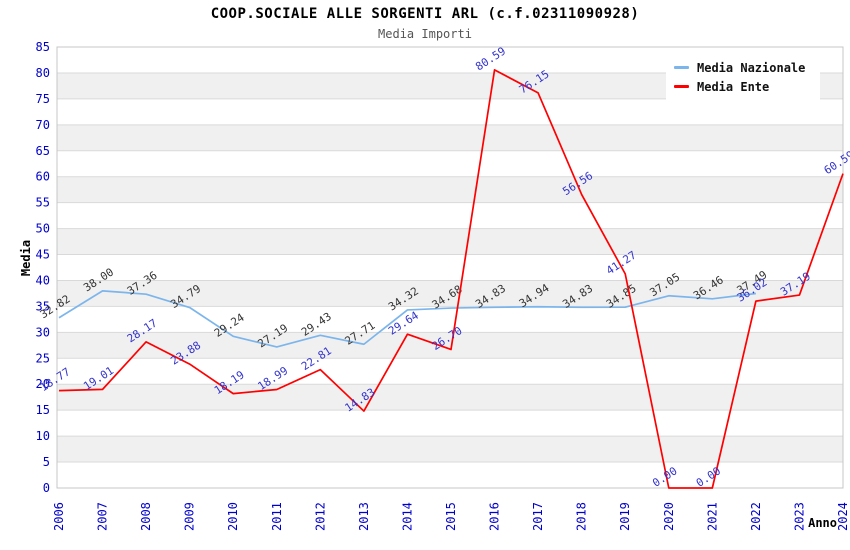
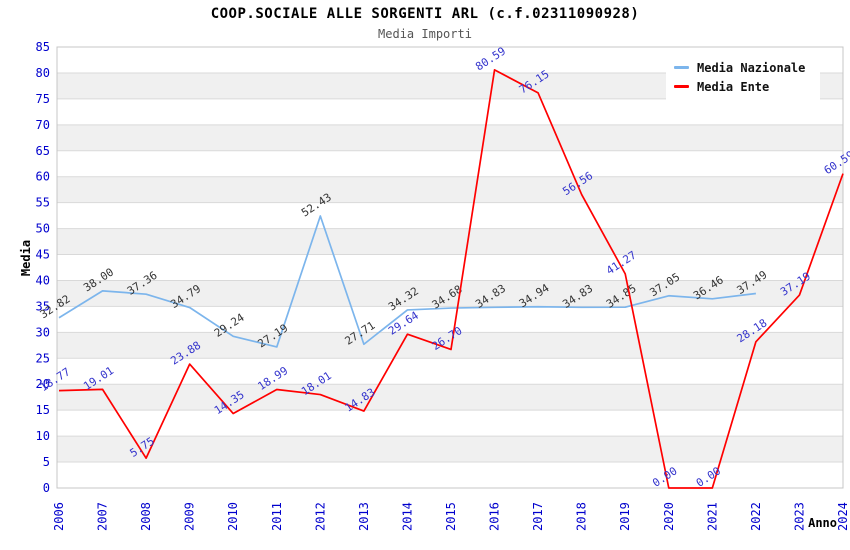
Media Ente/2008: 28.17 -> 5.75
Media Ente/2010: 18.19 -> 14.35
Media Nazionale/2012: 29.43 -> 52.43
Media Ente/2012: 22.81 -> 18.01
Media Ente/2022: 36.02 -> 28.18
